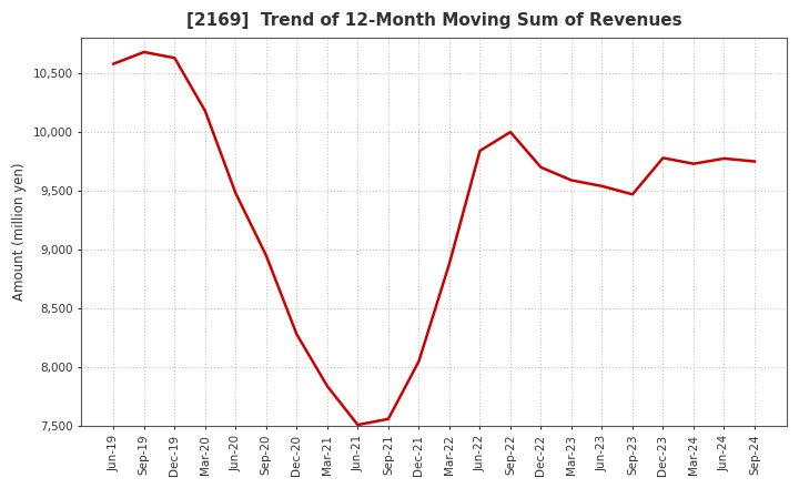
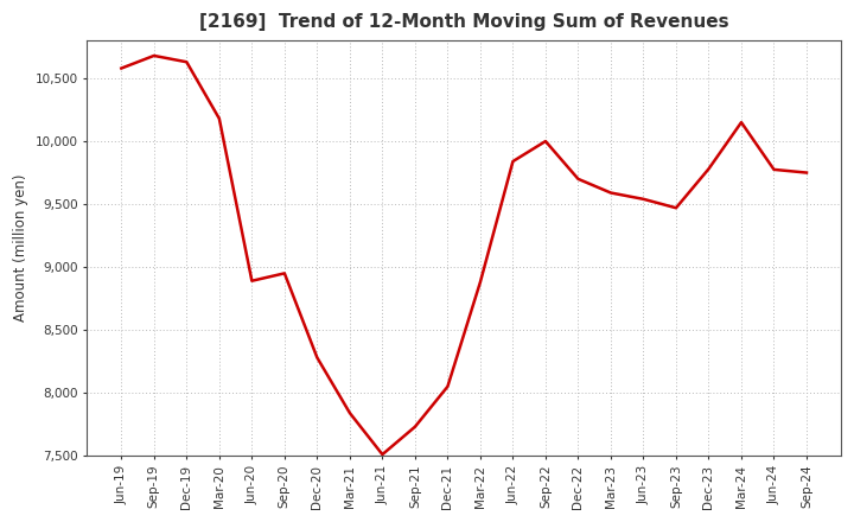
Jun-20: 9,480 -> 8,890
Sep-21: 7,560 -> 7,730
Mar-24: 9,730 -> 10,150
